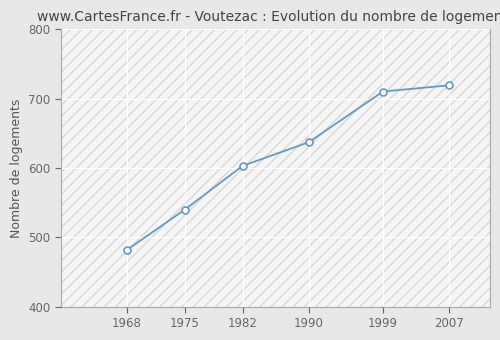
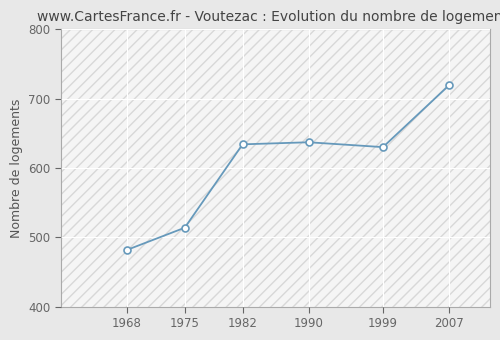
1975: 540 -> 514
1982: 603 -> 634
1999: 710 -> 630
